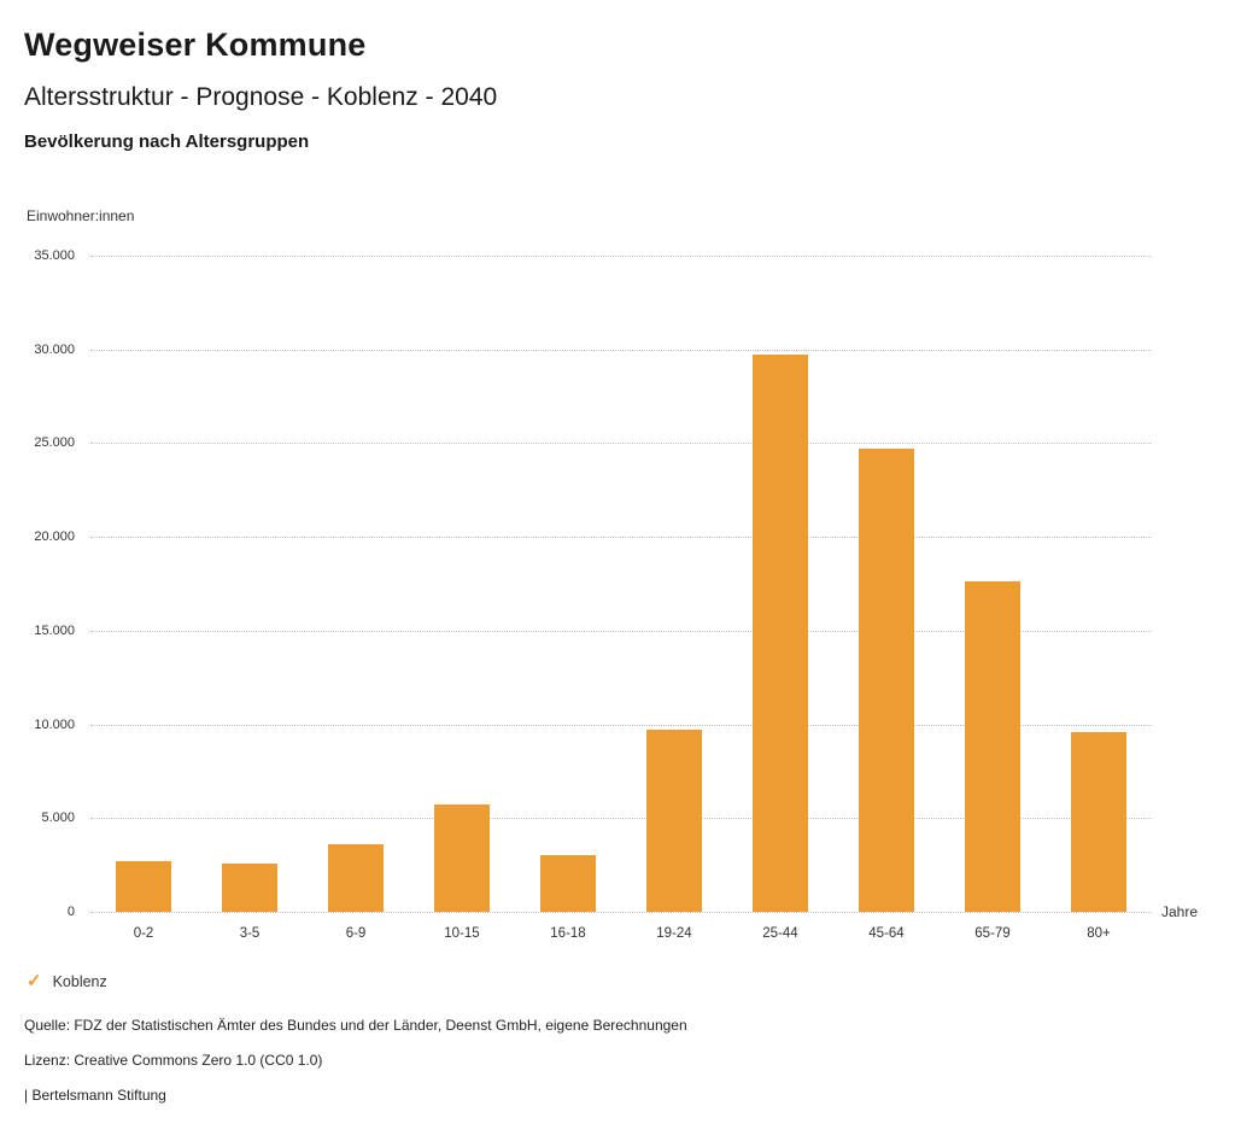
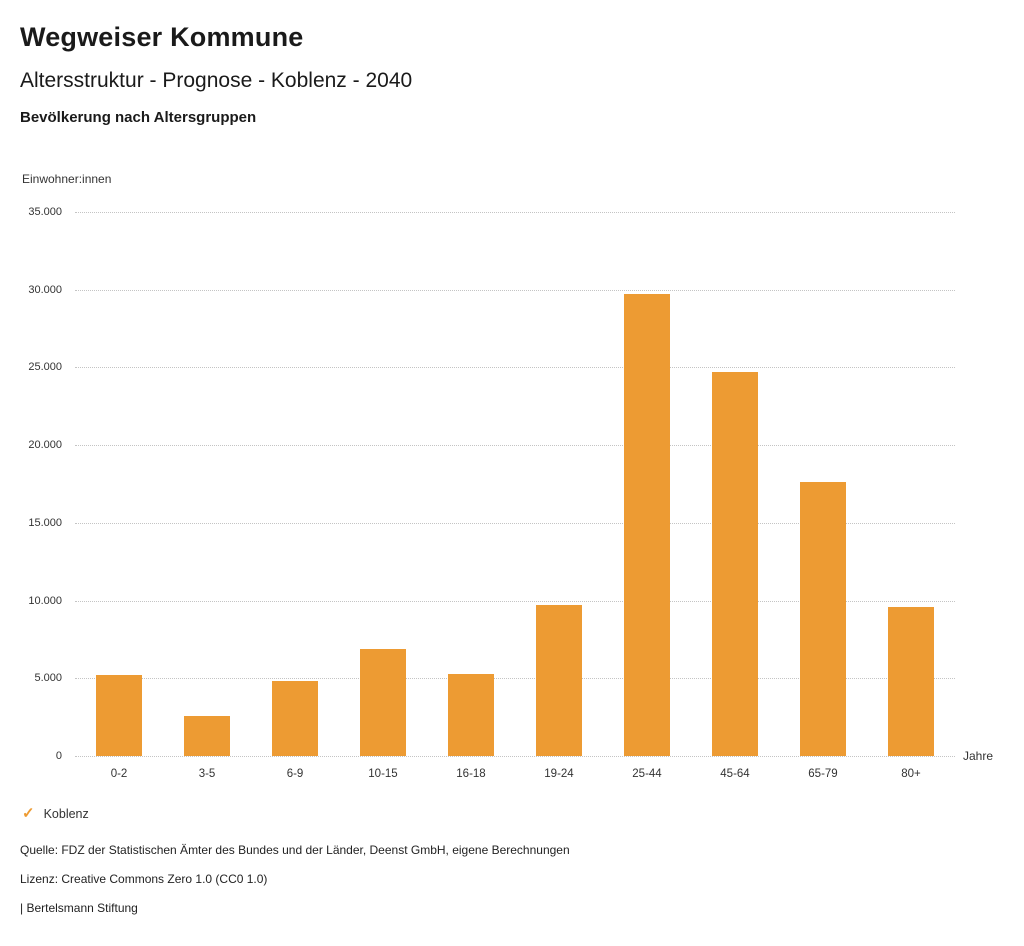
0-2: 2700 -> 5200
6-9: 3600 -> 4800
10-15: 5700 -> 6900
16-18: 3000 -> 5300
